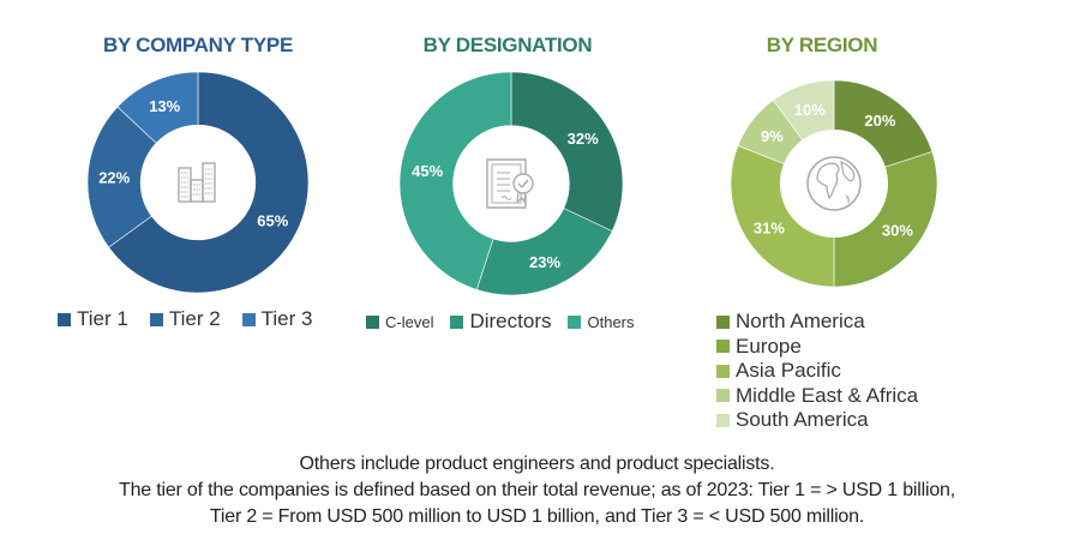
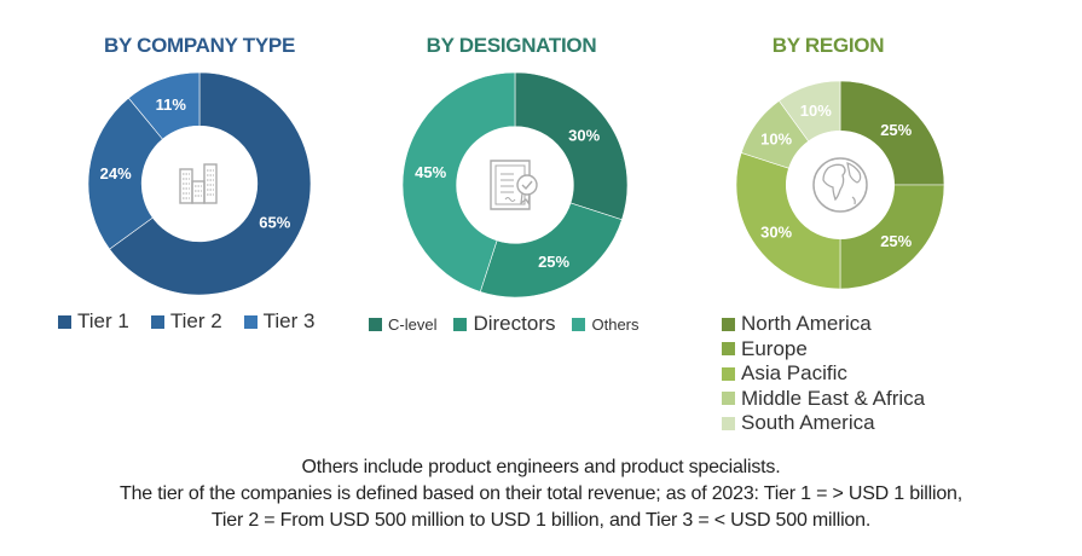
BY COMPANY TYPE/Tier 2: 22% -> 24%
BY COMPANY TYPE/Tier 3: 13% -> 11%
BY DESIGNATION/C-level: 32% -> 30%
BY DESIGNATION/Directors: 23% -> 25%
BY REGION/North America: 20% -> 25%
BY REGION/Europe: 30% -> 25%
BY REGION/Asia Pacific: 31% -> 30%
BY REGION/Middle East & Africa: 9% -> 10%
